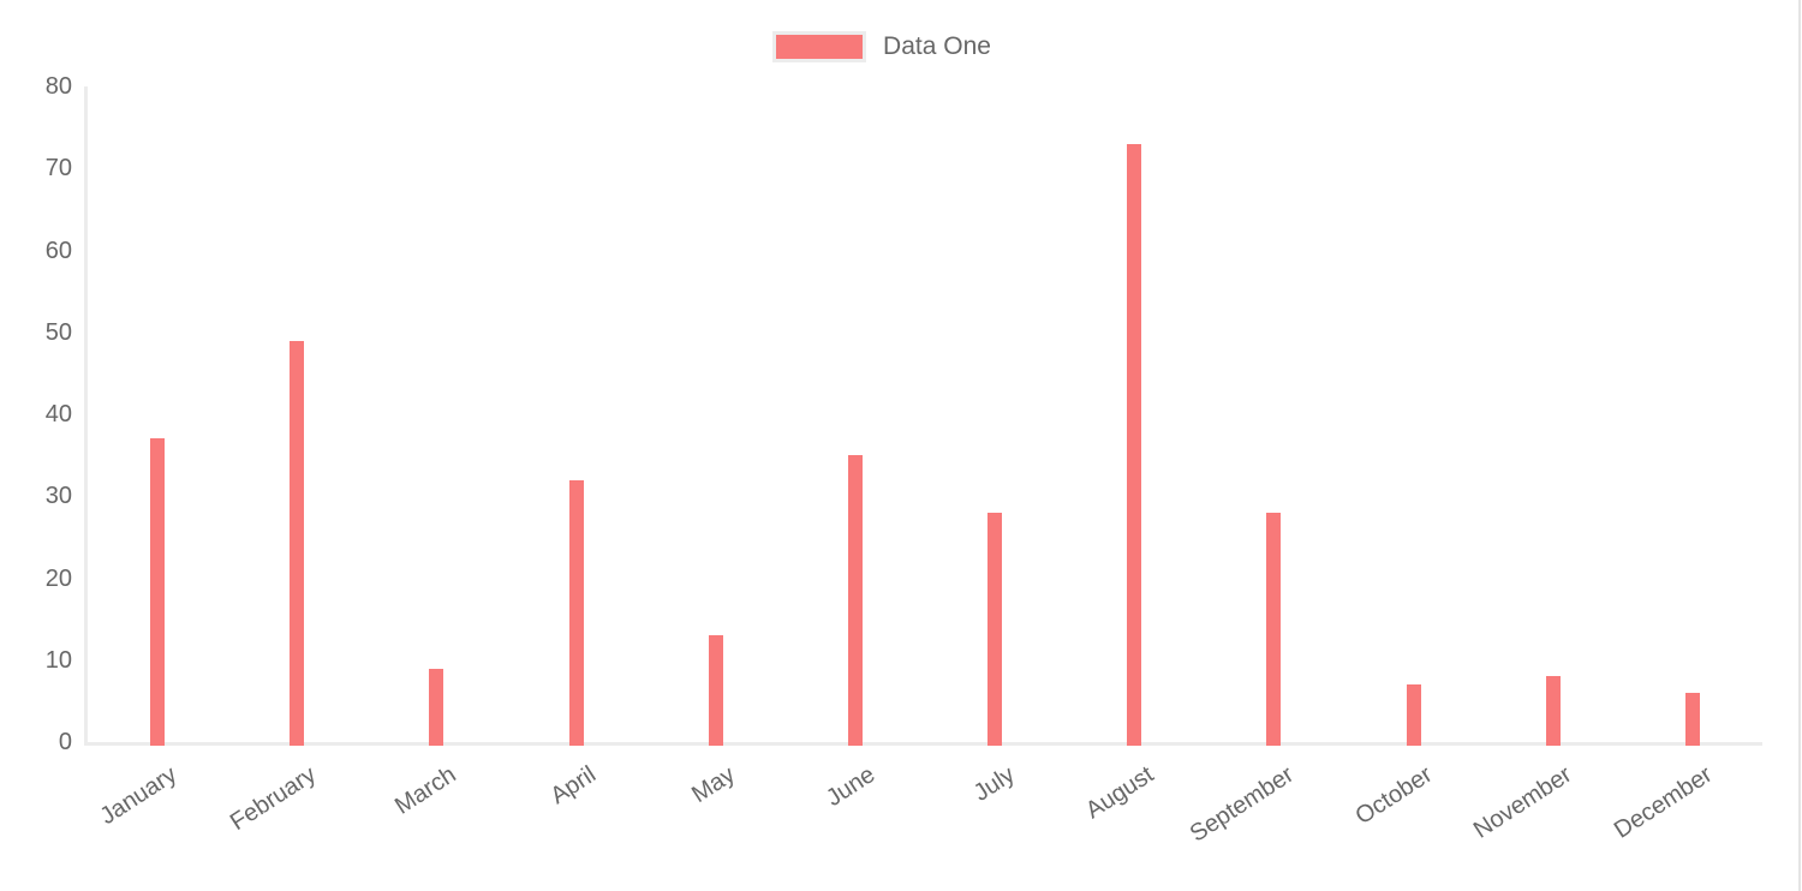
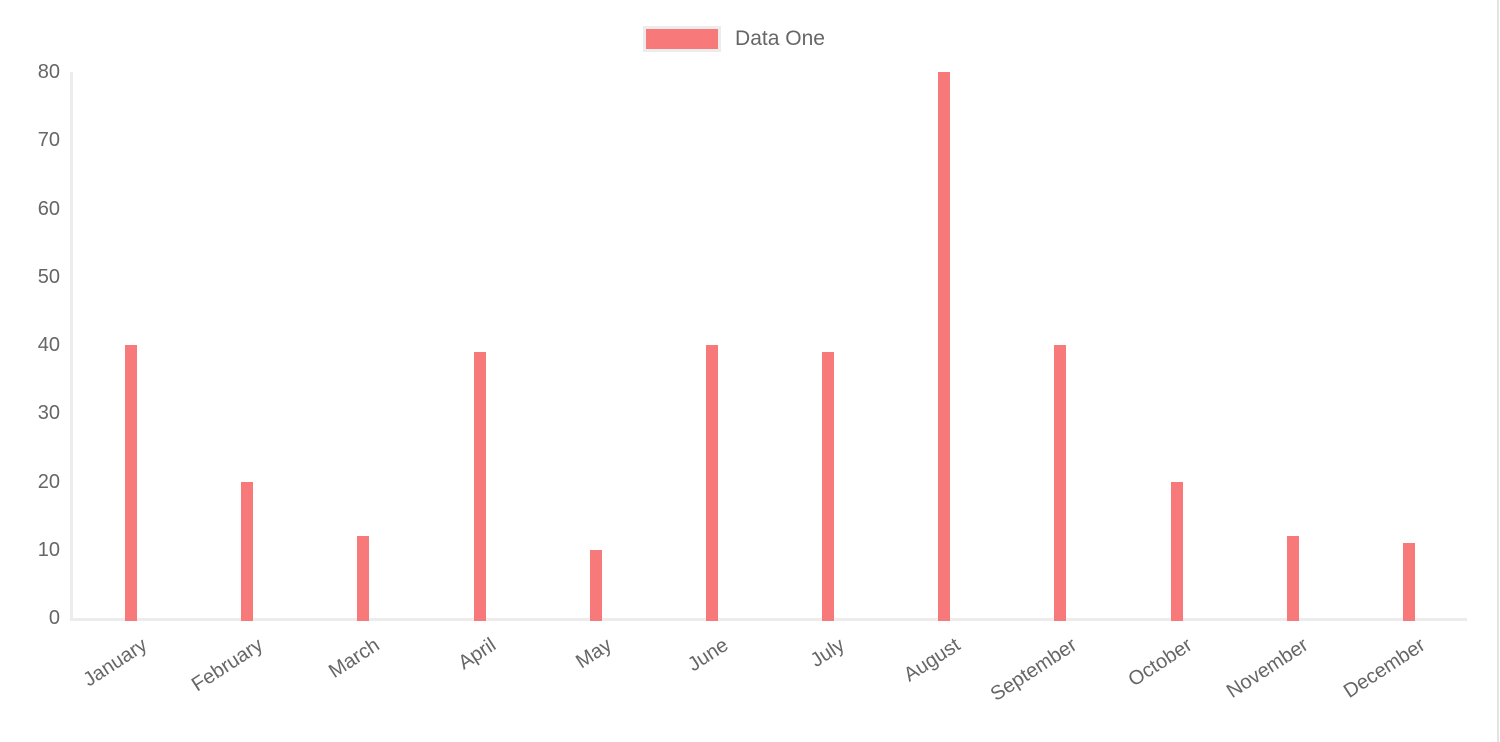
January: 37 -> 40
February: 49 -> 20
March: 9 -> 12
April: 32 -> 39
May: 13 -> 10
June: 35 -> 40
July: 28 -> 39
August: 73 -> 80
September: 28 -> 40
October: 7 -> 20
November: 8 -> 12
December: 6 -> 11
